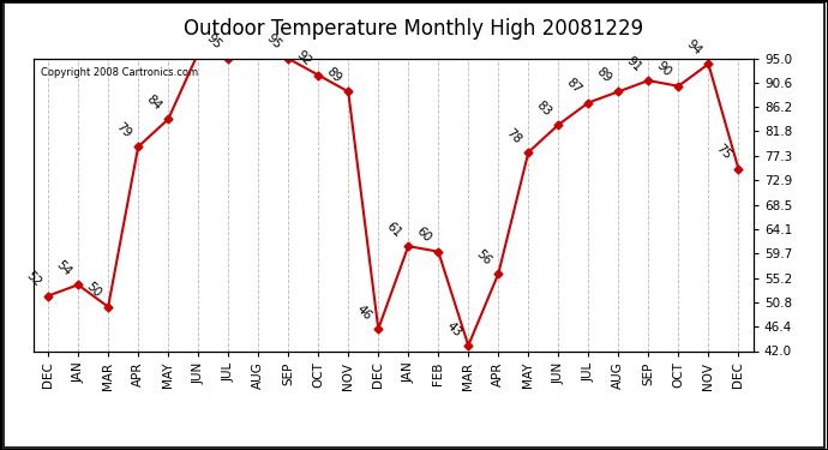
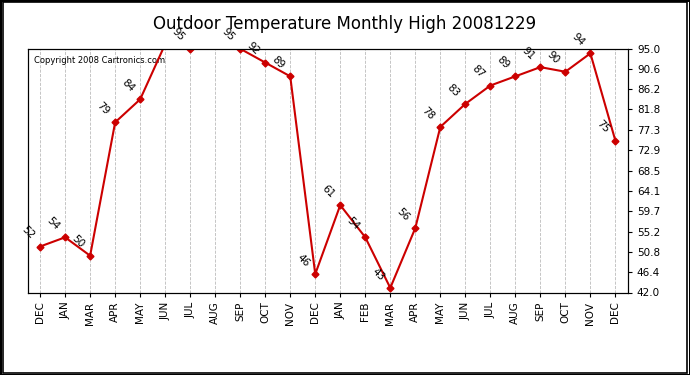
FEB: 60 -> 54
